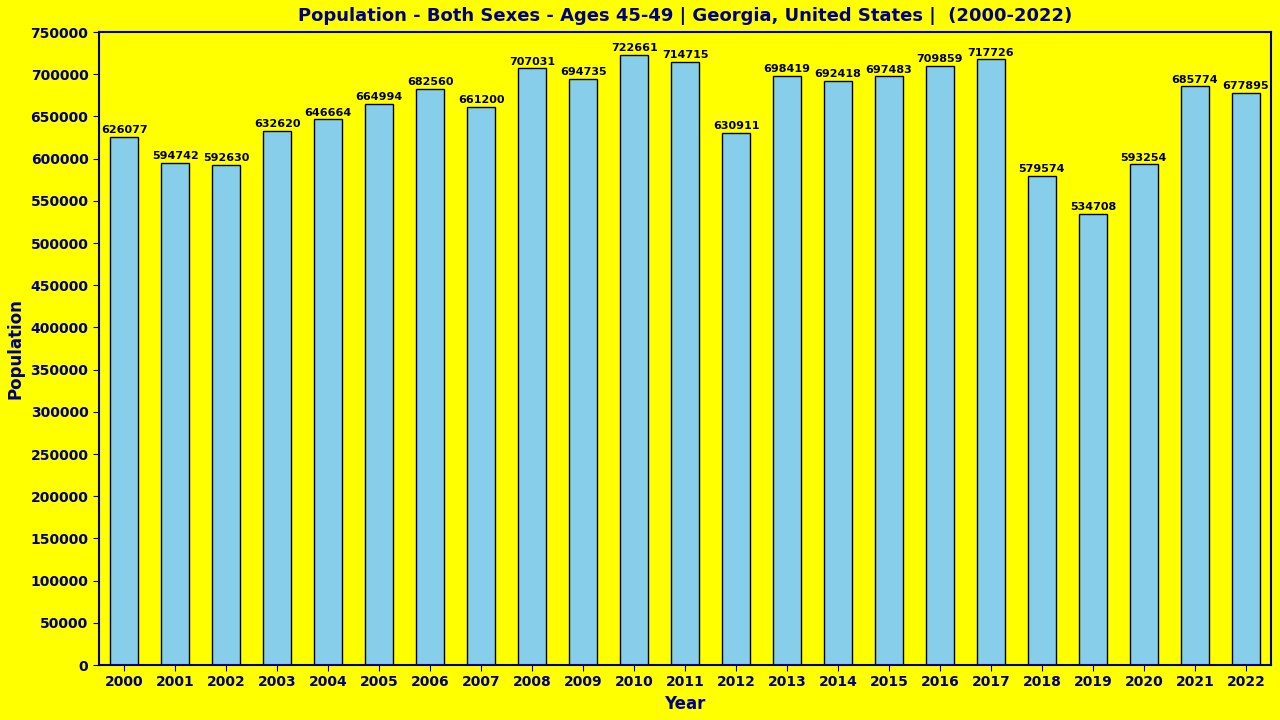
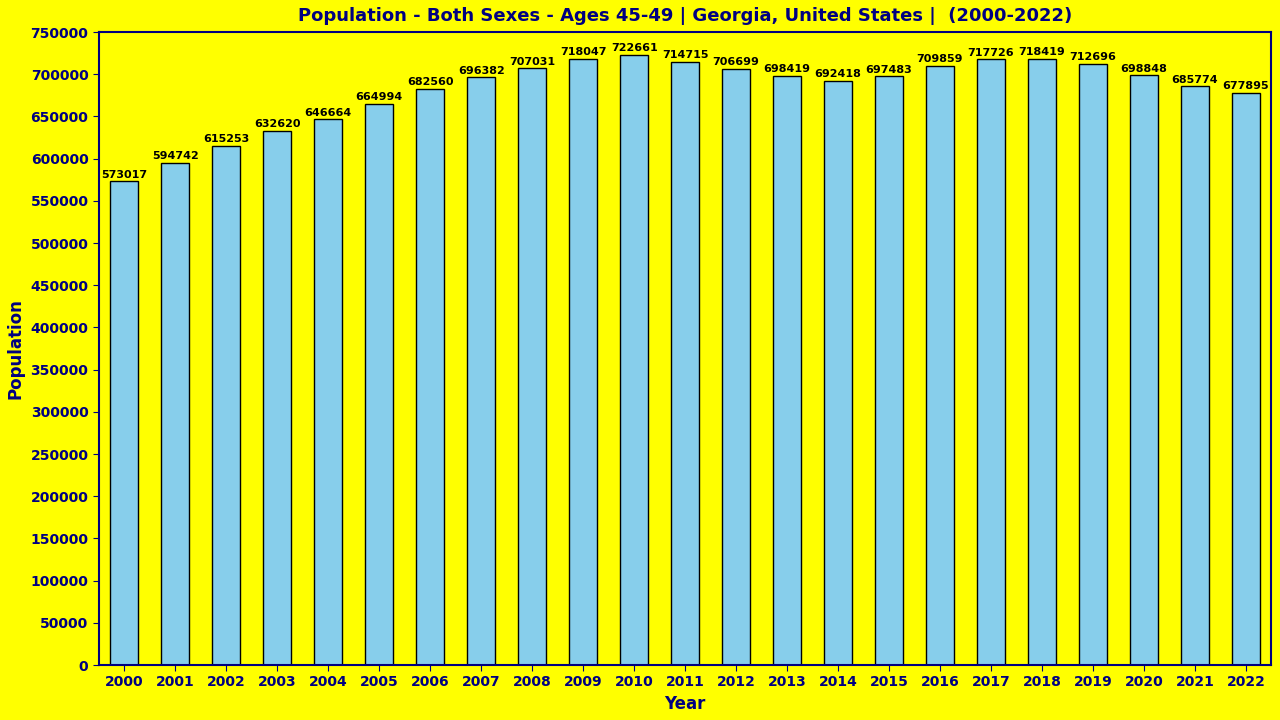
2000: 626077 -> 573017
2002: 592630 -> 615253
2007: 661200 -> 696382
2009: 694735 -> 718047
2012: 630911 -> 706699
2018: 579574 -> 718419
2019: 534708 -> 712696
2020: 593254 -> 698848
